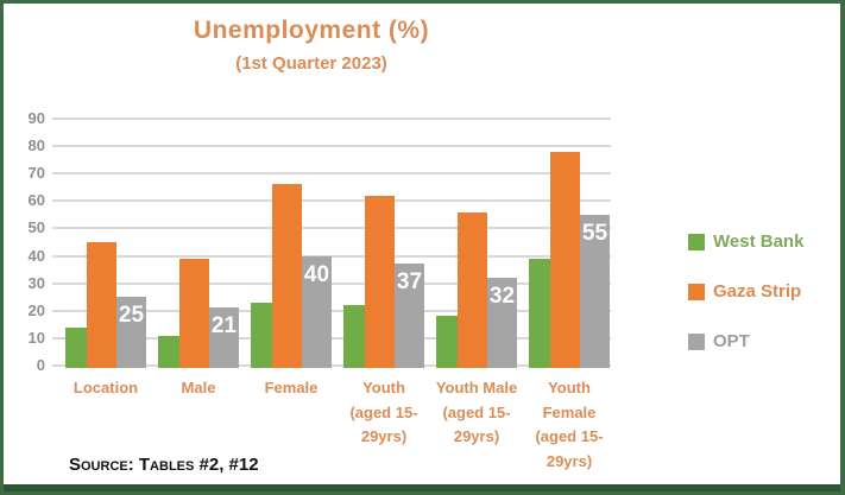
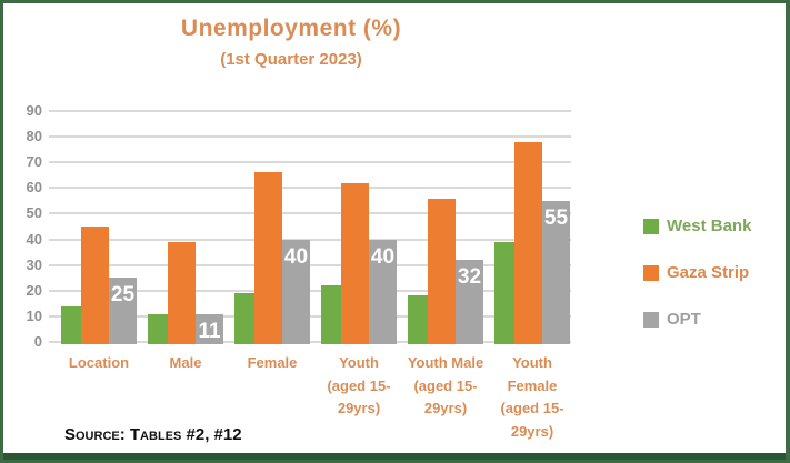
OPT/Male: 21 -> 11
West Bank/Female: 23 -> 19
OPT/Youth (aged 15-29yrs): 37 -> 40
